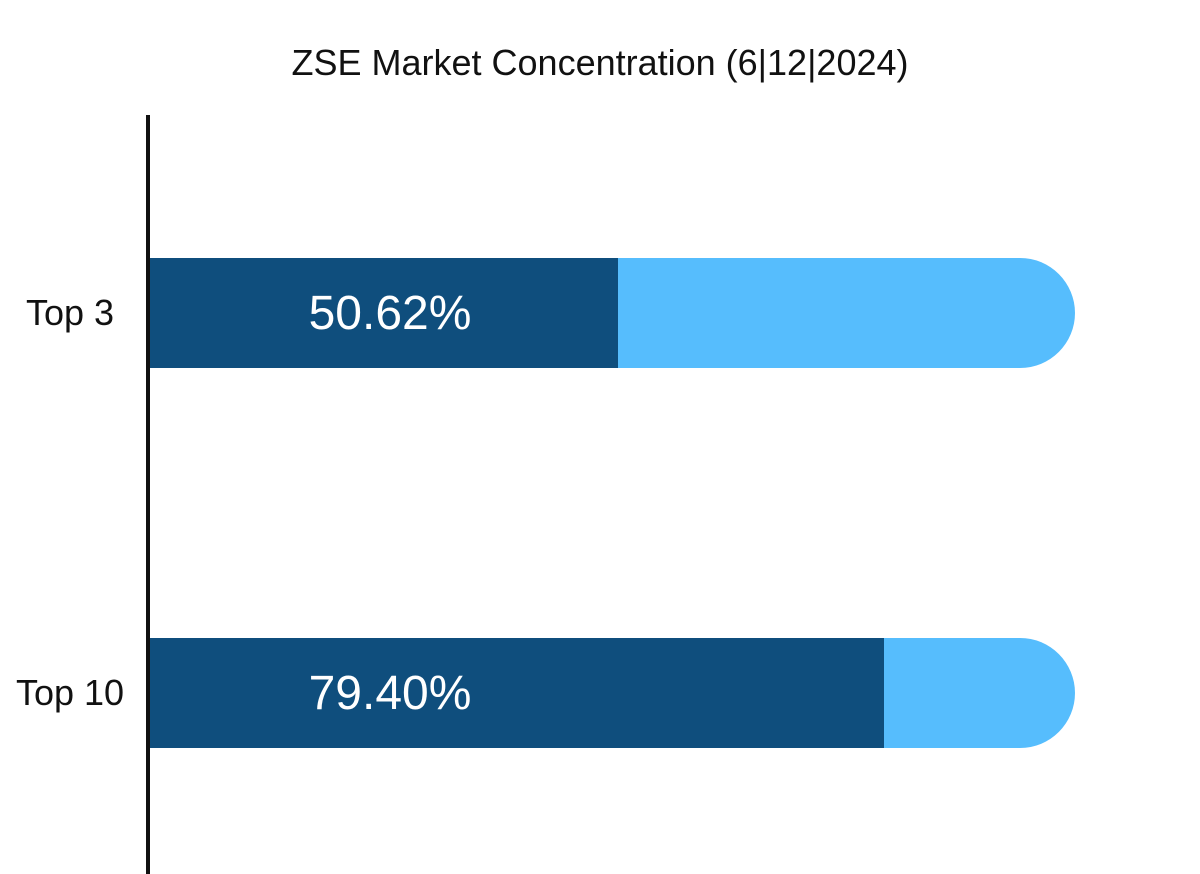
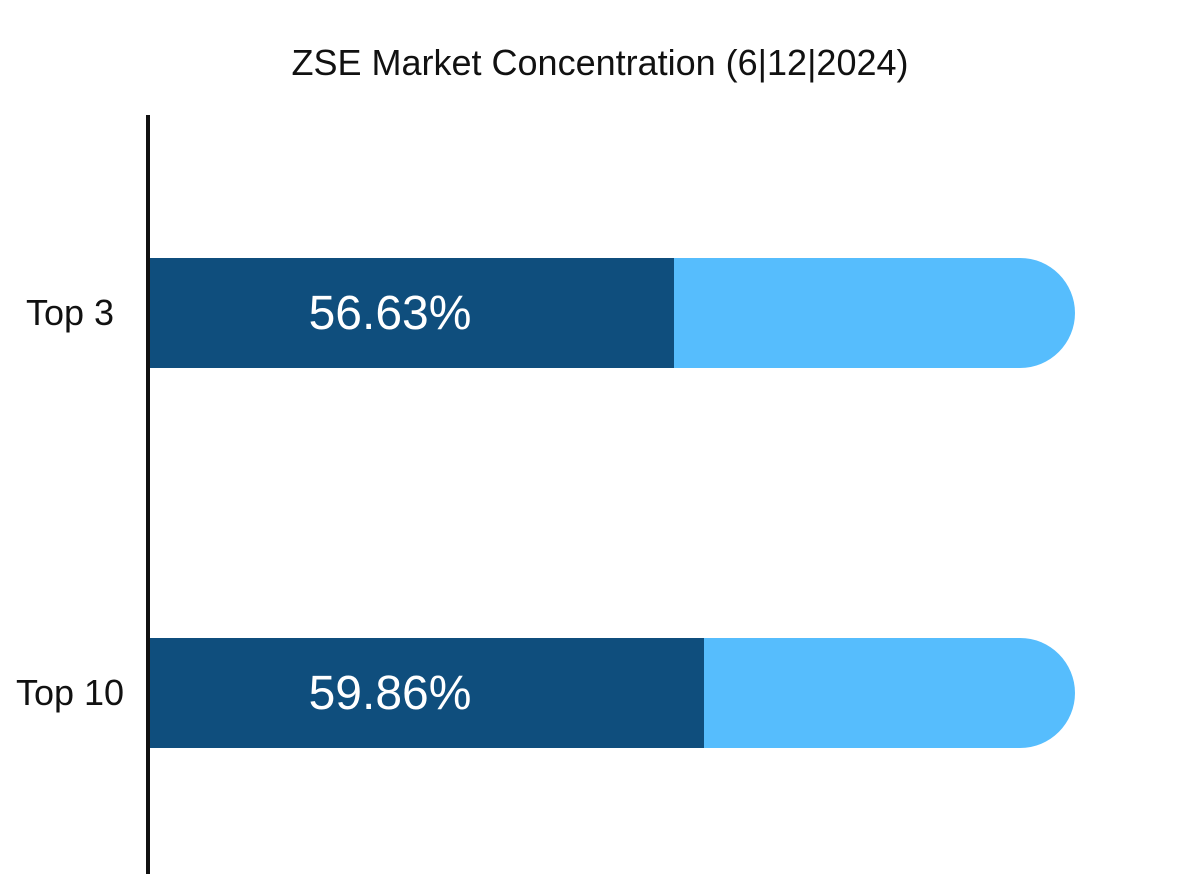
Top 3: 50.62% -> 56.63%
Top 10: 79.40% -> 59.86%
